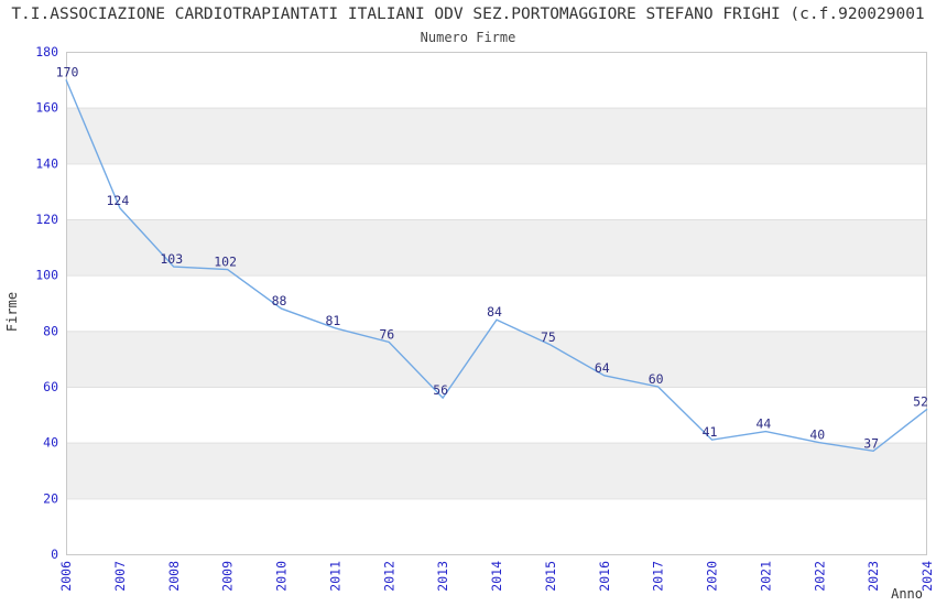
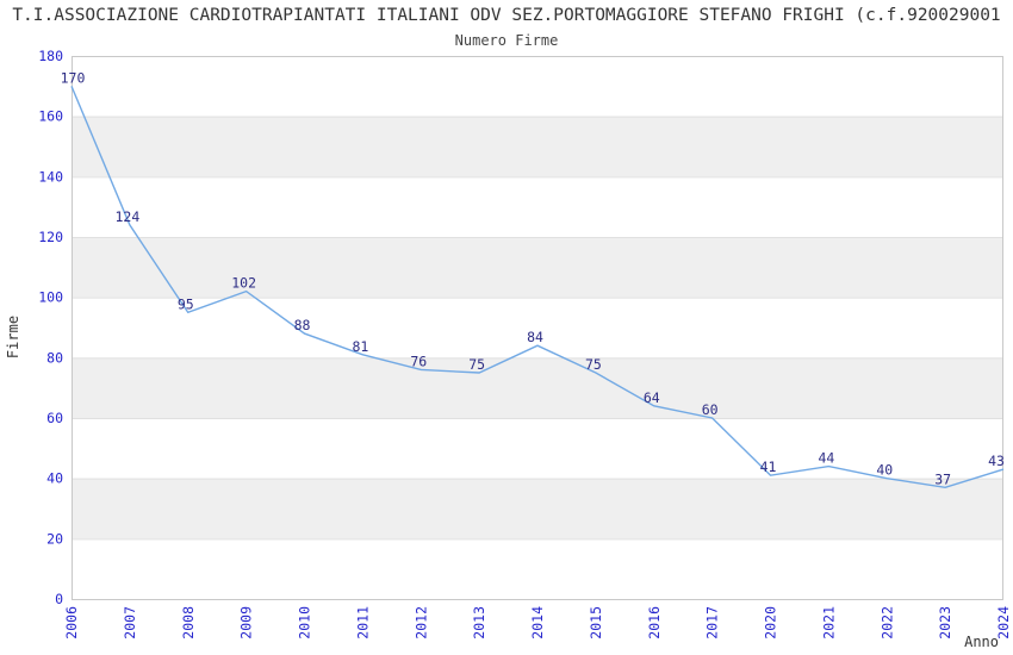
2008: 103 -> 95
2013: 56 -> 75
2024: 52 -> 43
